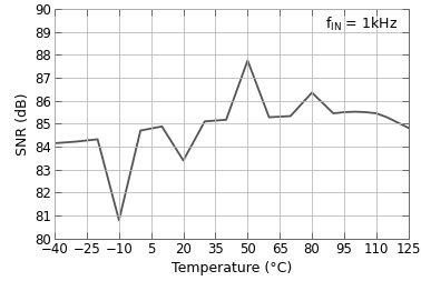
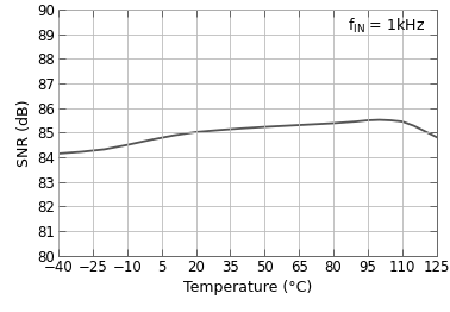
−10: 80.80 -> 84.50
20: 83.40 -> 85.02
50: 87.75 -> 85.23
80: 86.35 -> 85.38
